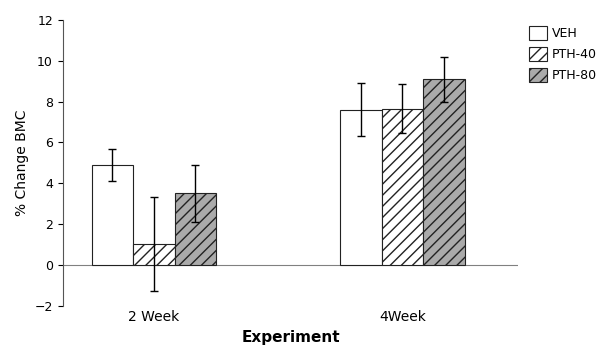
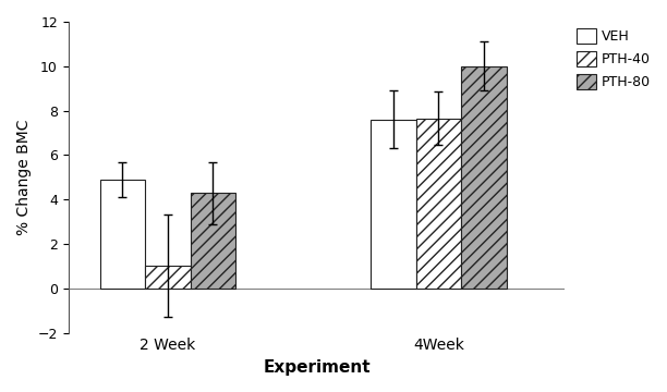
PTH-80/2 Week: 3.5 -> 4.3
PTH-80/4Week: 9.1 -> 10.0
